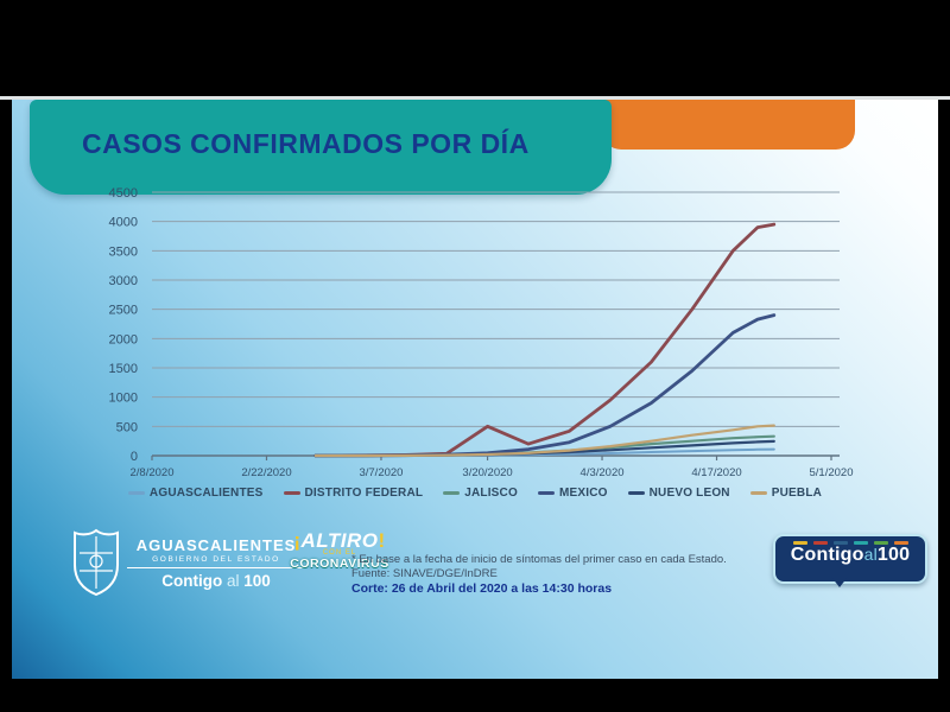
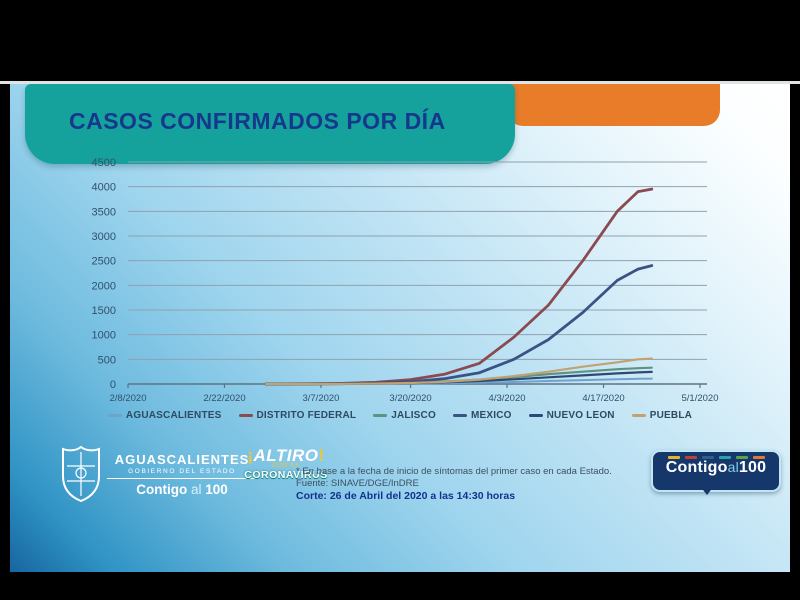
DISTRITO FEDERAL/3/20/2020: 500 -> 100
